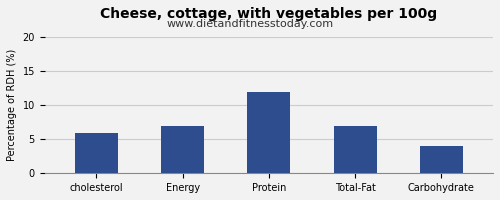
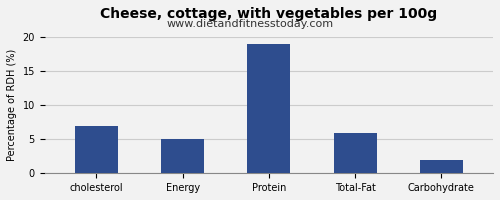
cholesterol: 6 -> 7
Energy: 7 -> 5
Protein: 12 -> 19
Total-Fat: 7 -> 6
Carbohydrate: 4 -> 2
